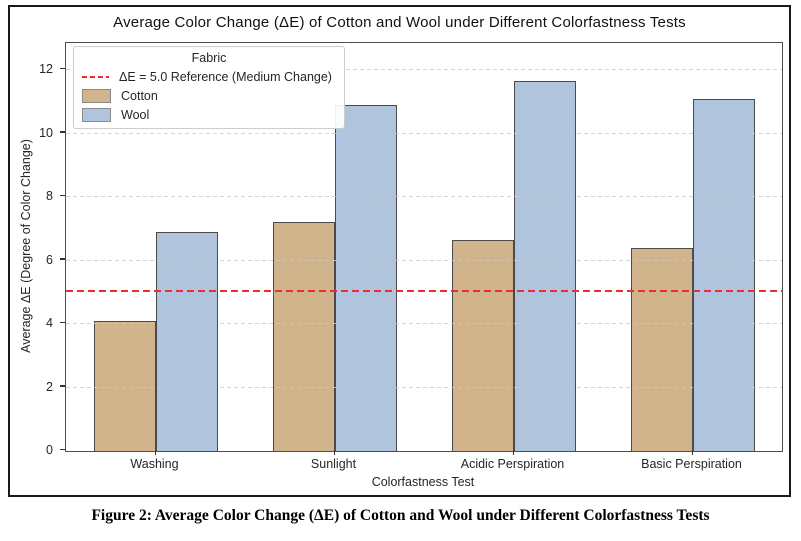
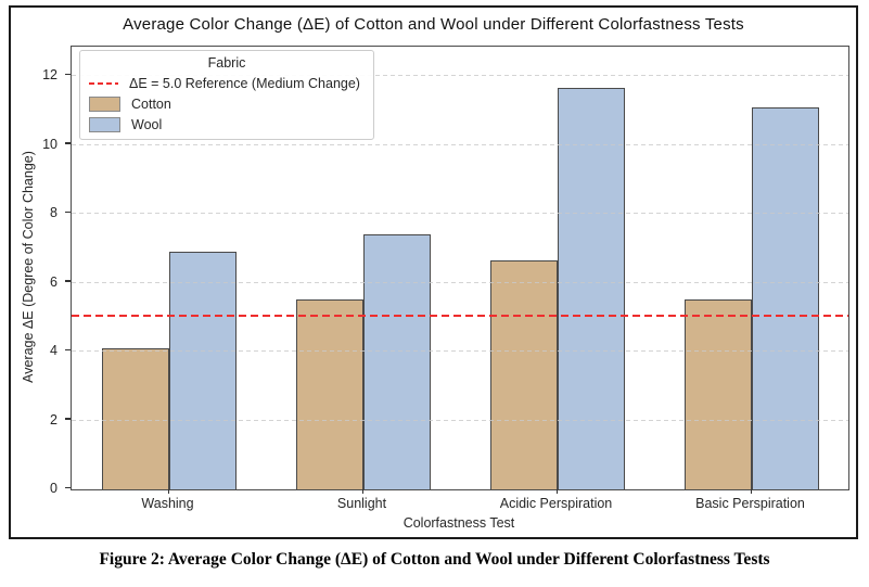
Cotton/Sunlight: 7.2 -> 5.5
Wool/Sunlight: 10.9 -> 7.4
Cotton/Basic Perspiration: 6.4 -> 5.5
